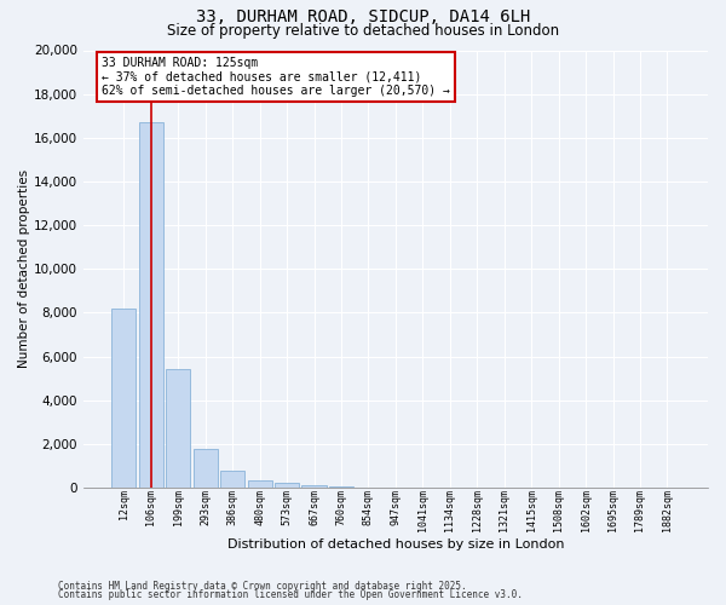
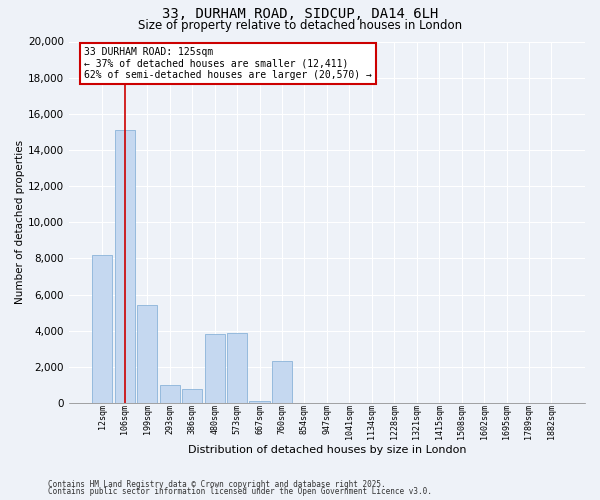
106sqm: 16,700 -> 15,100
293sqm: 1,800 -> 1,000
480sqm: 300 -> 3,800
573sqm: 200 -> 3,900
760sqm: 100 -> 2,300
